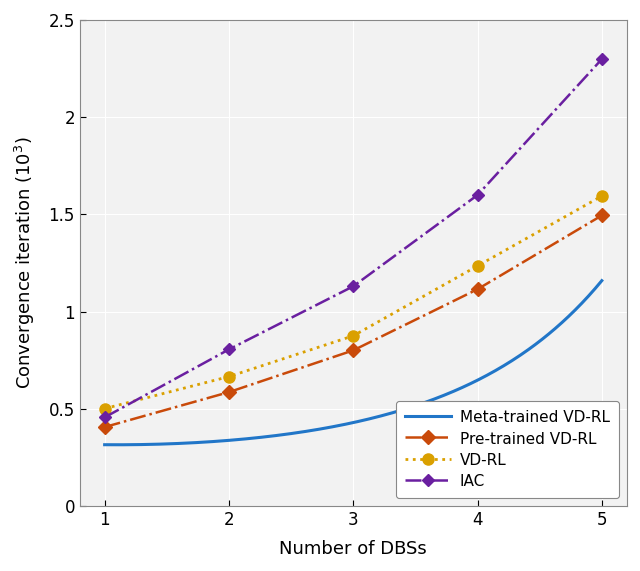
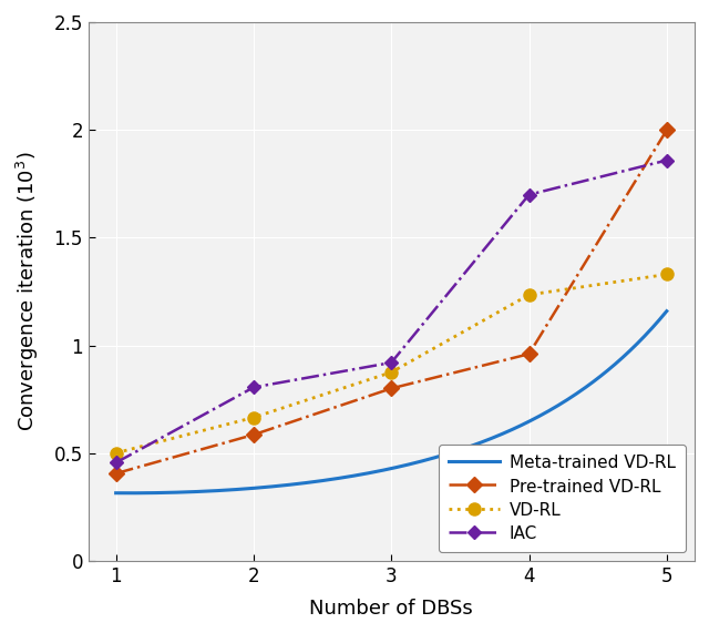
IAC/3: 1.13 -> 0.92
Pre-trained VD-RL/4: 1.11 -> 0.96
IAC/4: 1.60 -> 1.70
Pre-trained VD-RL/5: 1.50 -> 2.00
VD-RL/5: 1.59 -> 1.33
IAC/5: 2.30 -> 1.86
